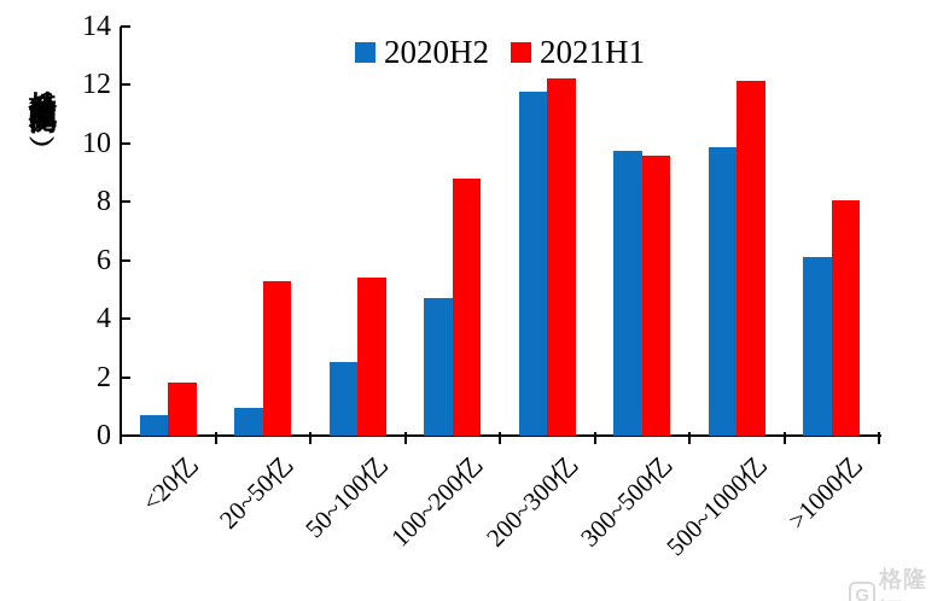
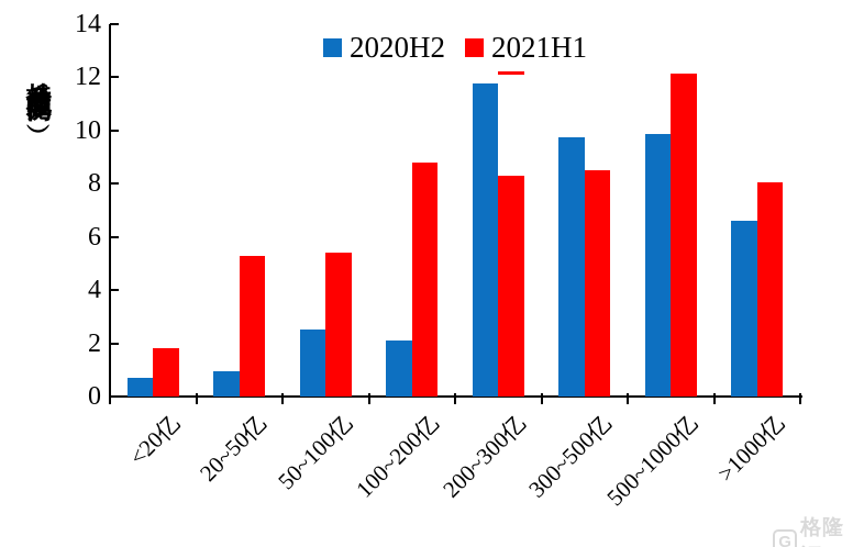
2020H2/100~200亿: 4.7 -> 2.1
2021H1/200~300亿: 12.2 -> 8.3
2021H1/300~500亿: 9.6 -> 8.5
2020H2/>1000亿: 6.1 -> 6.6
